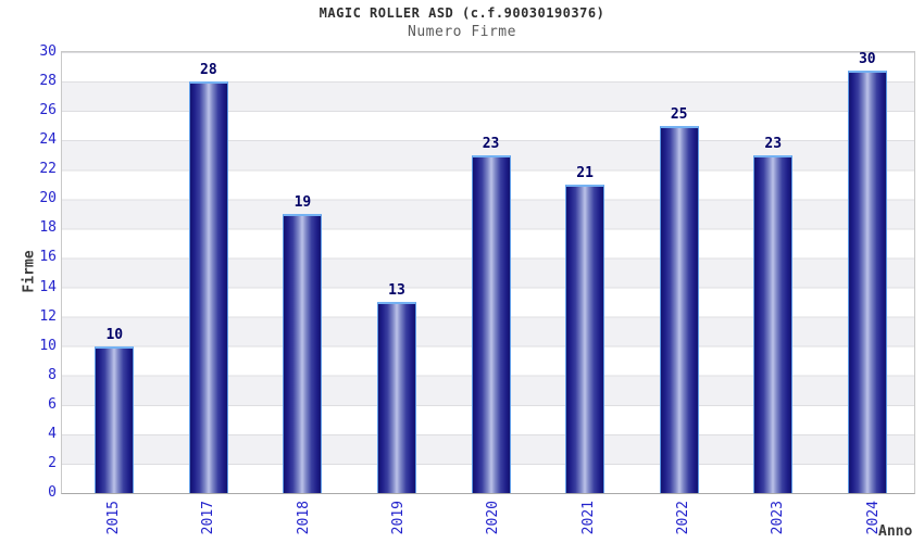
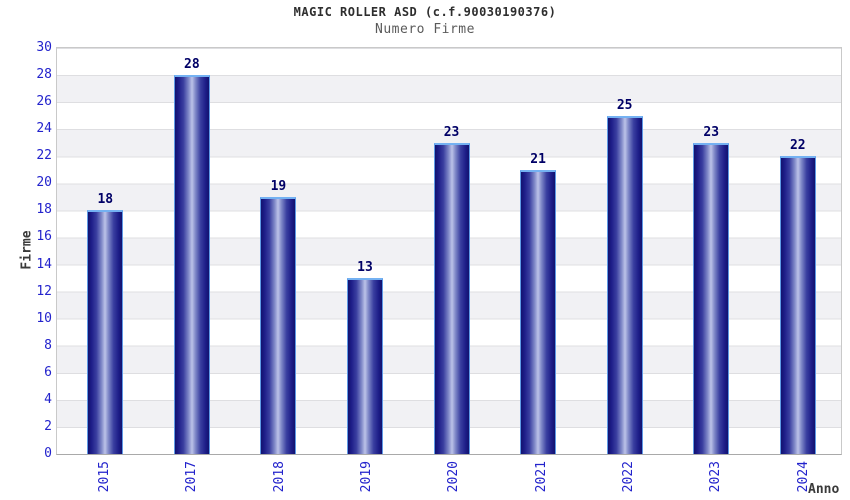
2015: 10 -> 18
2024: 30 -> 22
